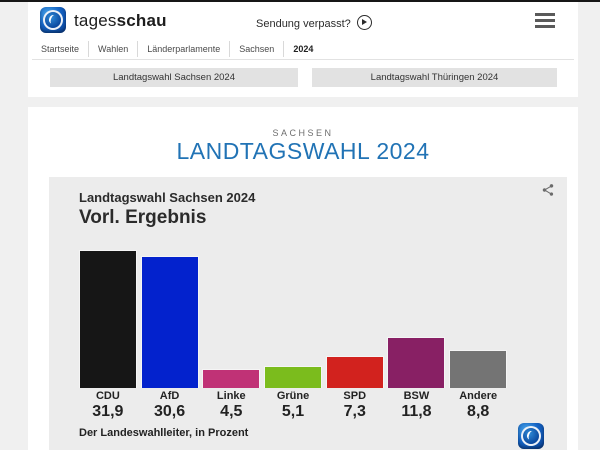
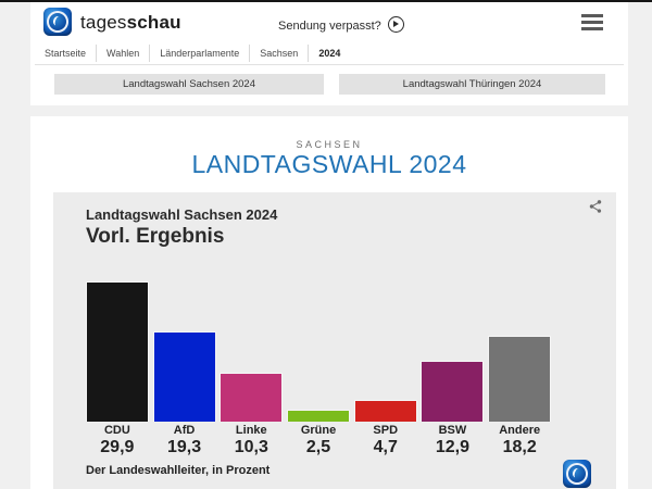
CDU: 31,9 -> 29,9
AfD: 30,6 -> 19,3
Linke: 4,5 -> 10,3
Grüne: 5,1 -> 2,5
SPD: 7,3 -> 4,7
BSW: 11,8 -> 12,9
Andere: 8,8 -> 18,2
